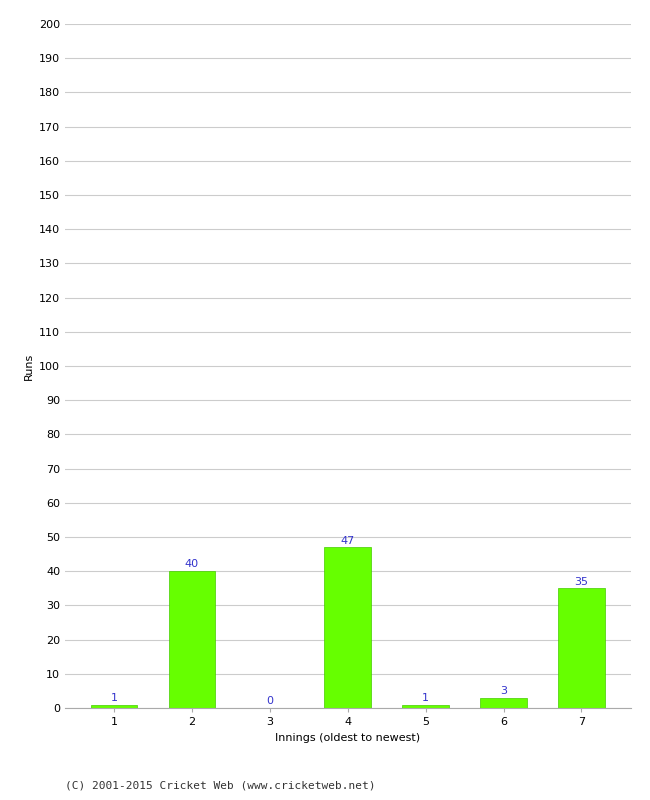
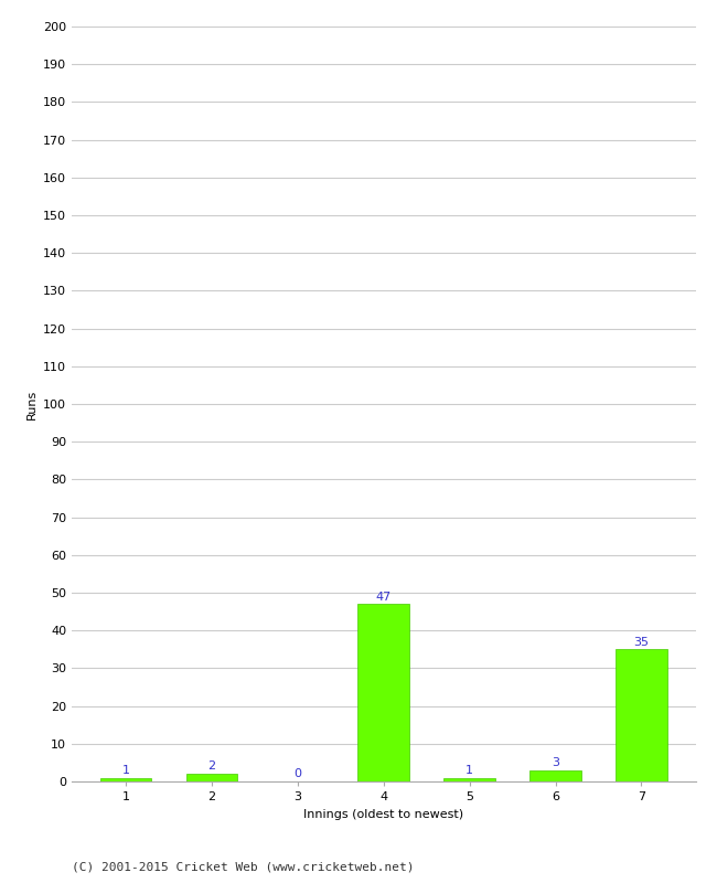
2: 40 -> 2
